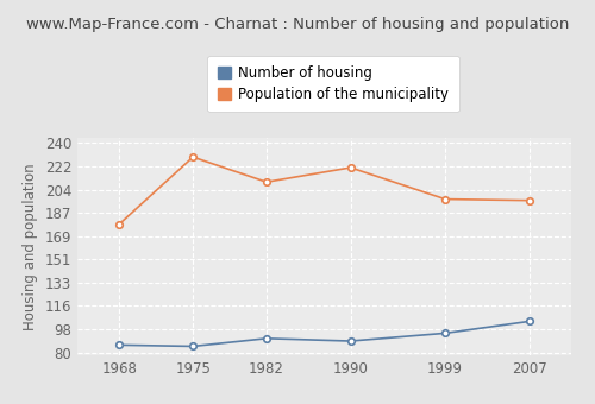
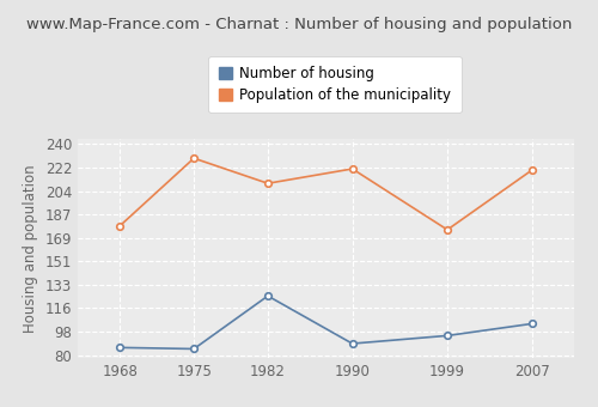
Number of housing/1982: 91 -> 125
Population of the municipality/1999: 197 -> 175
Population of the municipality/2007: 196 -> 220
